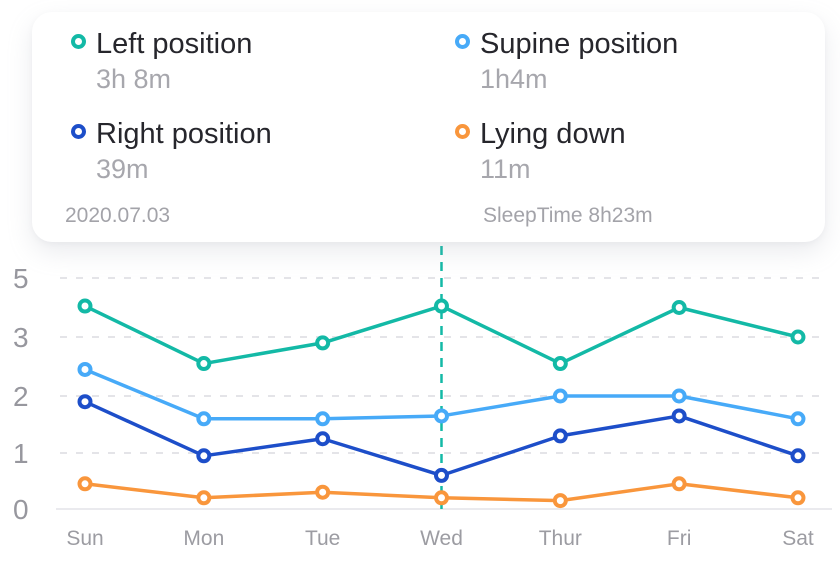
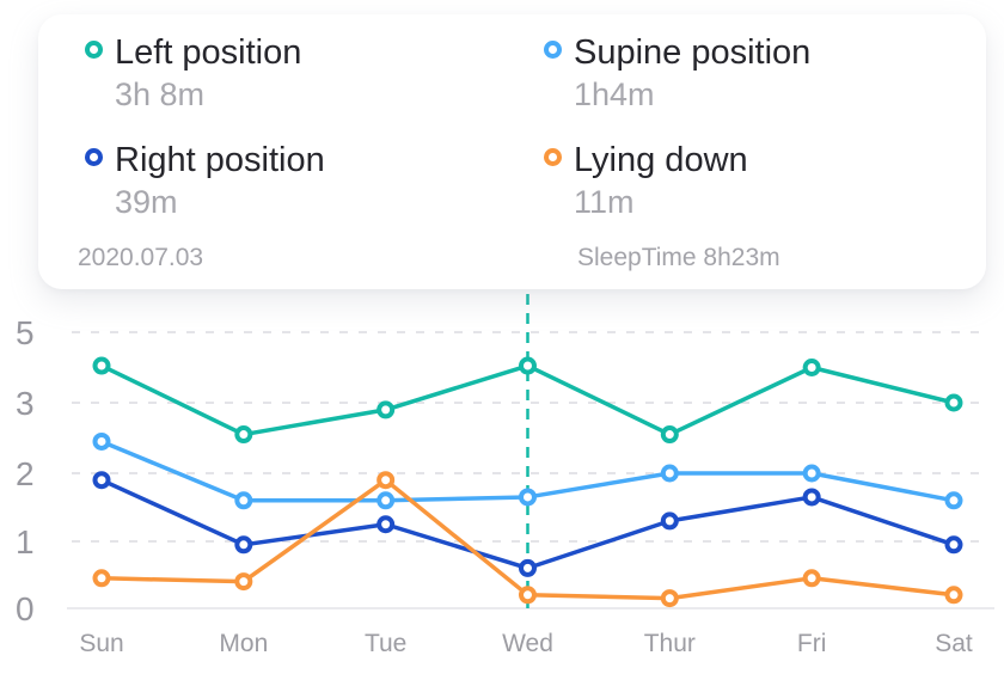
Lying down/Mon: 0.2 -> 0.4
Lying down/Tue: 0.3 -> 1.9
